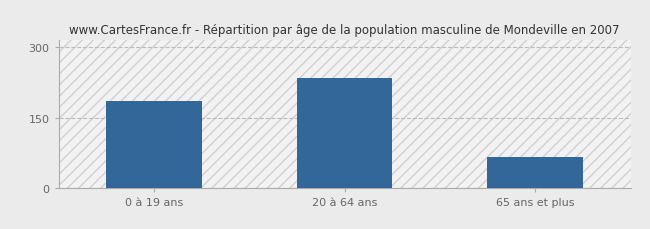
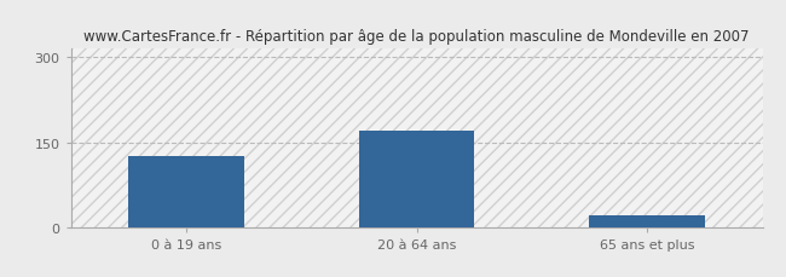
0 à 19 ans: 185 -> 126
20 à 64 ans: 235 -> 170
65 ans et plus: 65 -> 20
